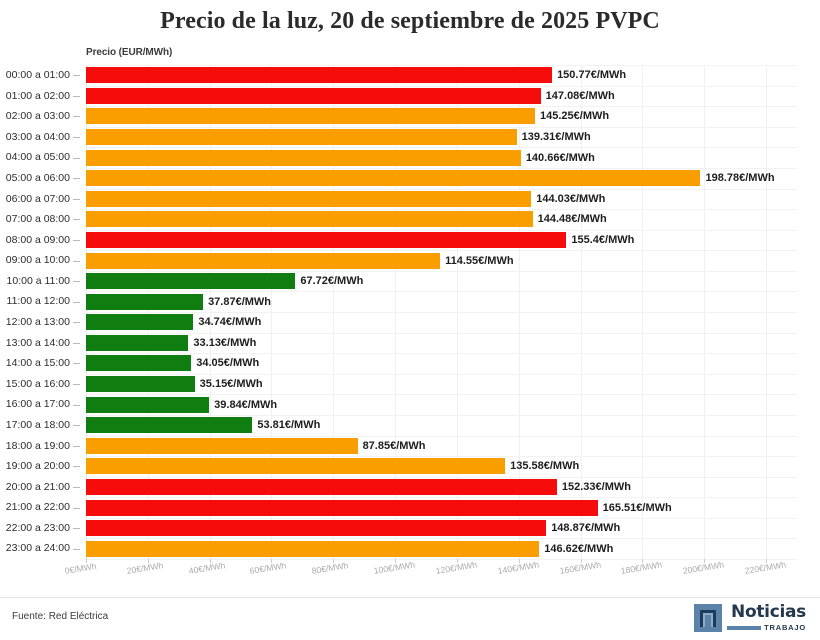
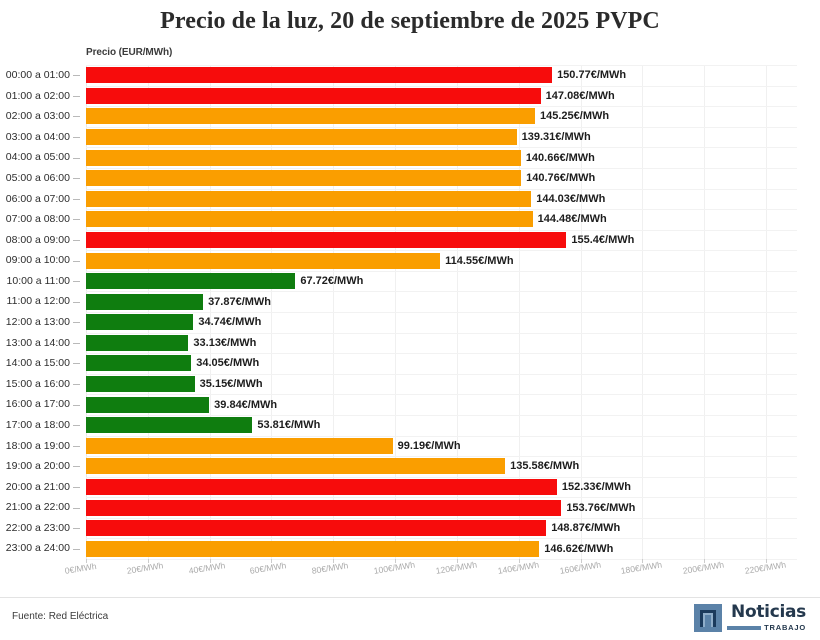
05:00 a 06:00: 198.78 -> 140.76
18:00 a 19:00: 87.85 -> 99.19
21:00 a 22:00: 165.51 -> 153.76
